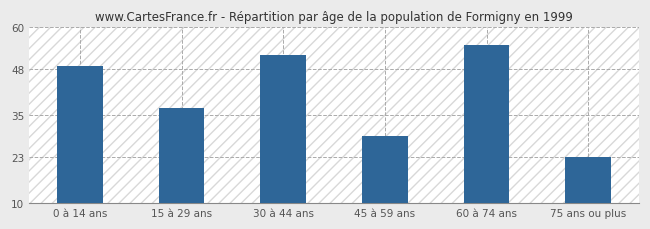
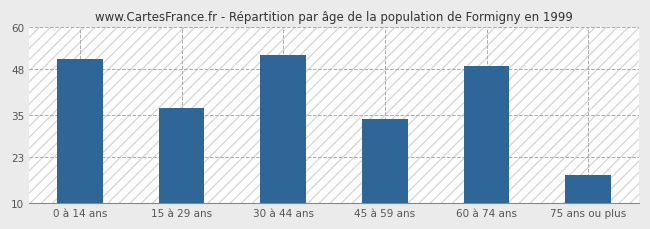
0 à 14 ans: 49 -> 51
45 à 59 ans: 29 -> 34
60 à 74 ans: 55 -> 49
75 ans ou plus: 23 -> 18
